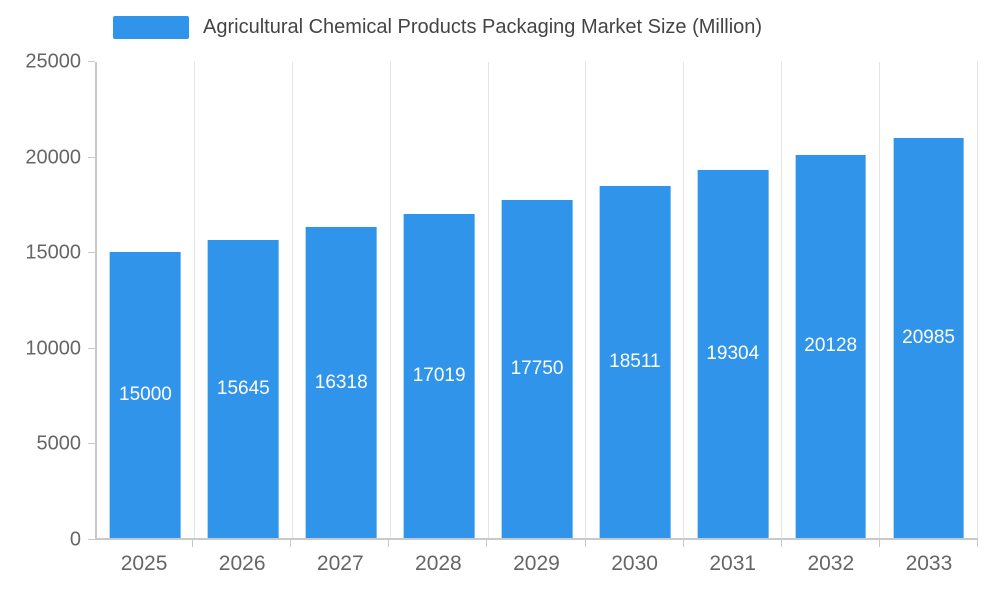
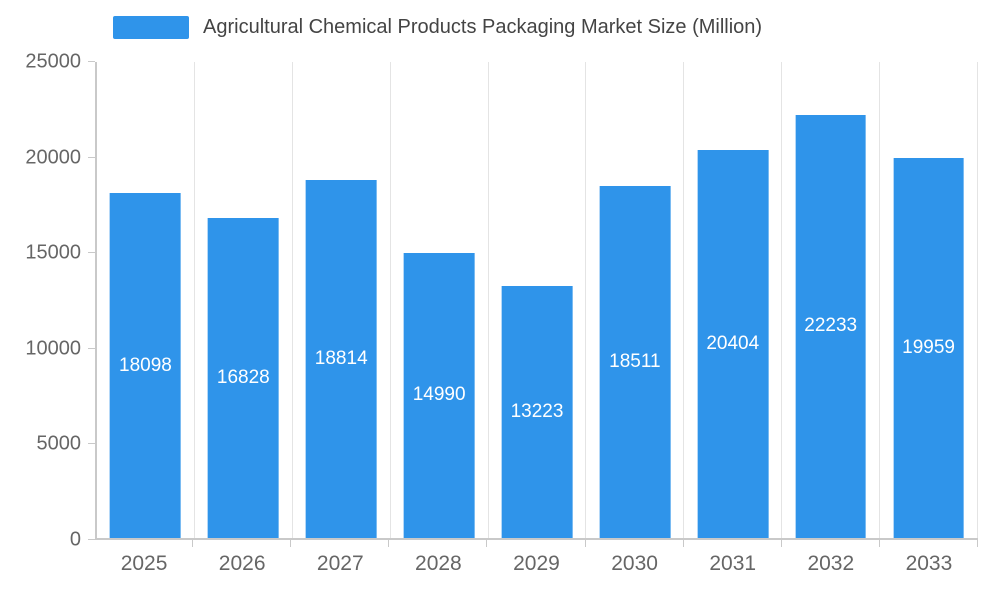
2025: 15000 -> 18098
2026: 15645 -> 16828
2027: 16318 -> 18814
2028: 17019 -> 14990
2029: 17750 -> 13223
2031: 19304 -> 20404
2032: 20128 -> 22233
2033: 20985 -> 19959
